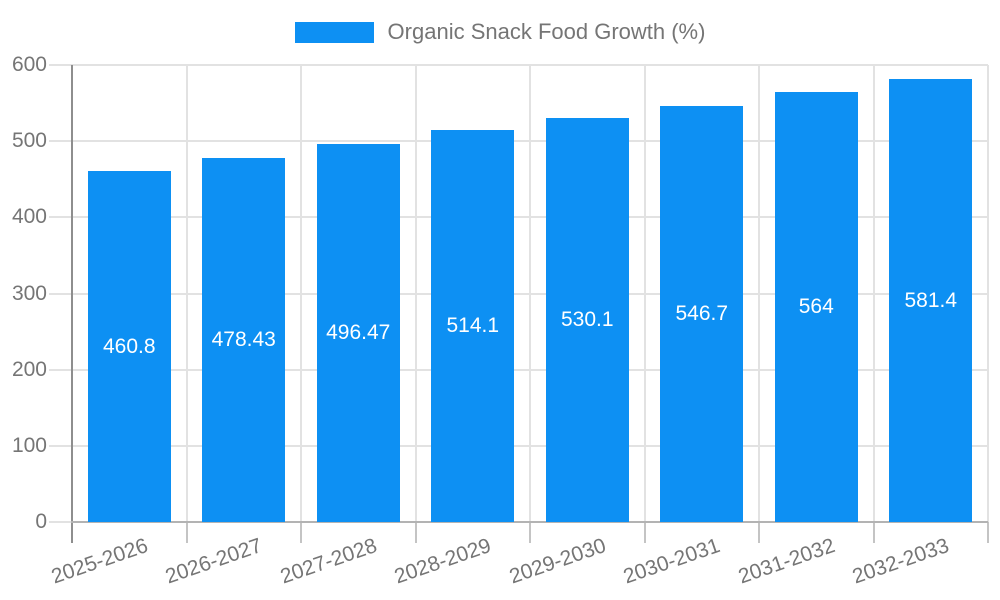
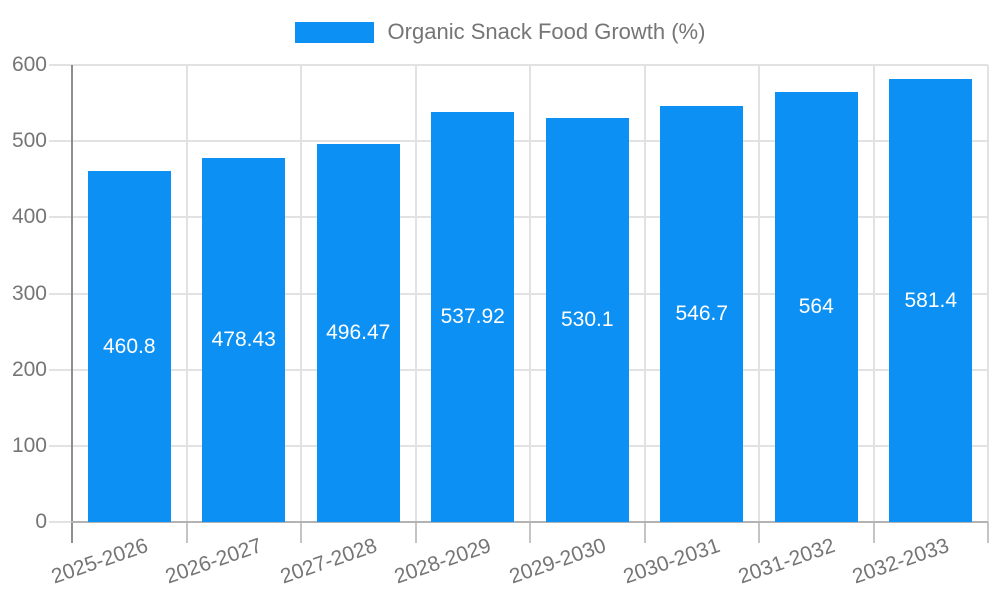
2028-2029: 514.1 -> 537.92
